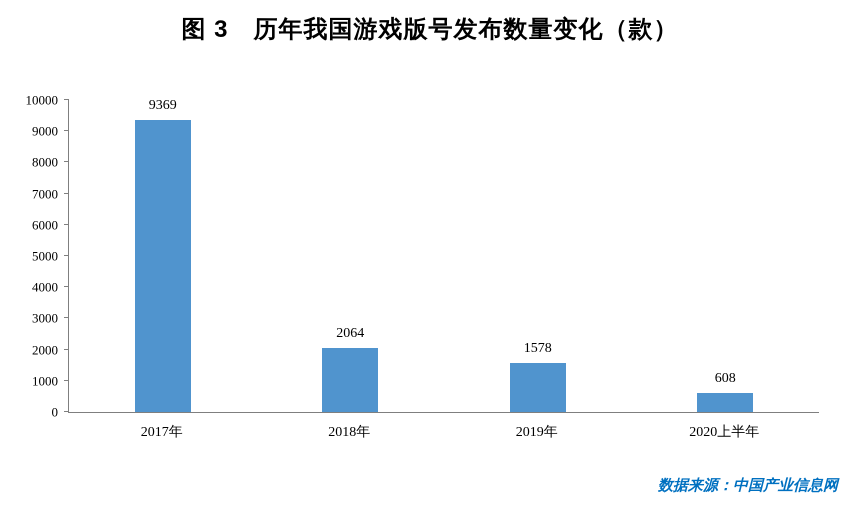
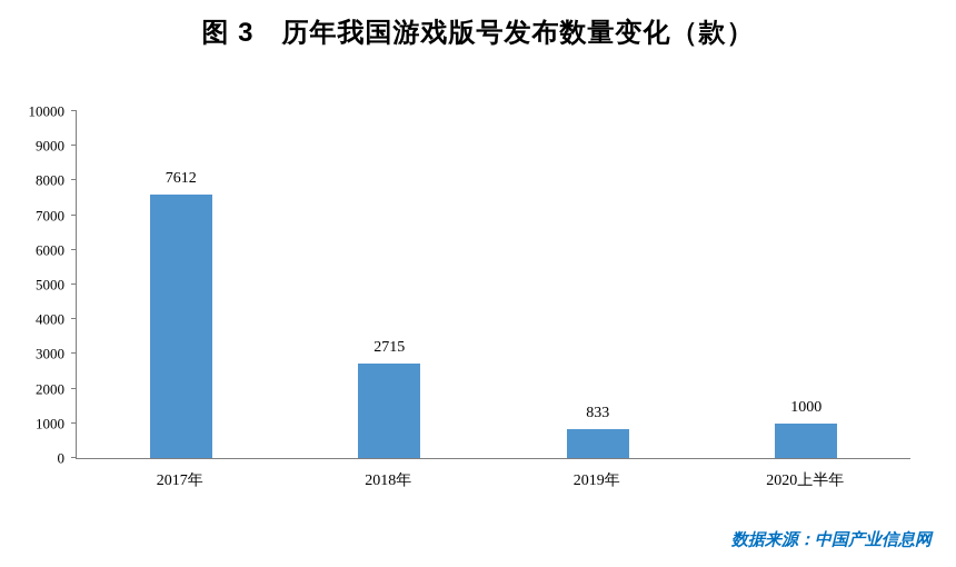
2017年: 9369 -> 7612
2018年: 2064 -> 2715
2019年: 1578 -> 833
2020上半年: 608 -> 1000
